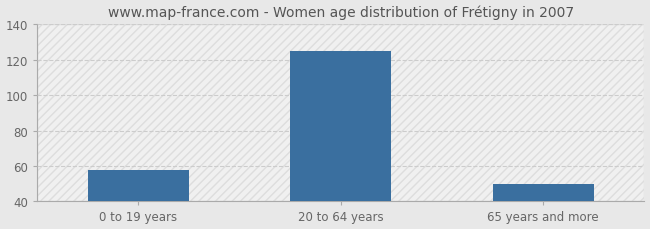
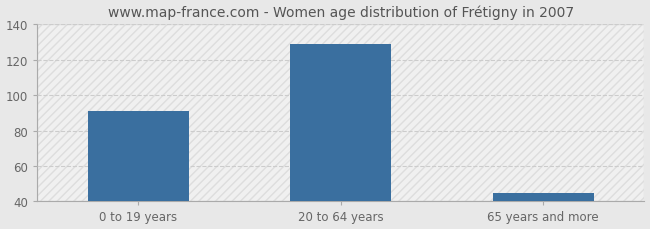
0 to 19 years: 58 -> 91
20 to 64 years: 125 -> 129
65 years and more: 50 -> 45
